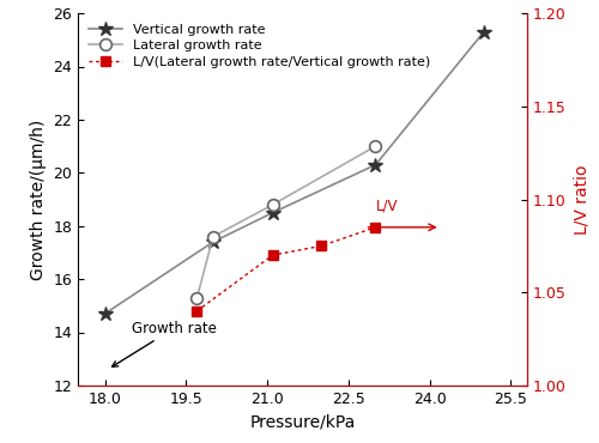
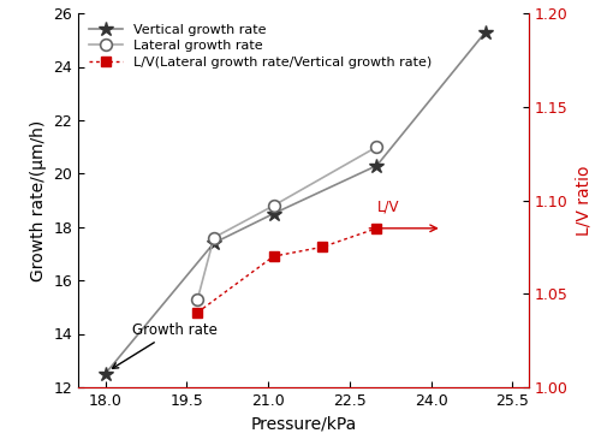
Vertical growth rate/18.0: 14.7 -> 12.5
